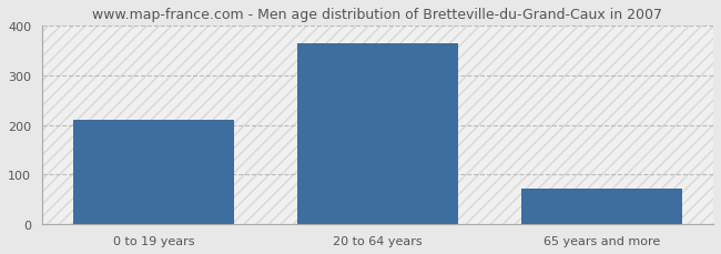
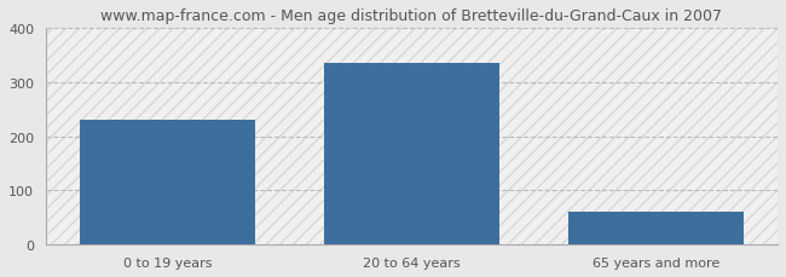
0 to 19 years: 210 -> 230
20 to 64 years: 365 -> 335
65 years and more: 73 -> 60
